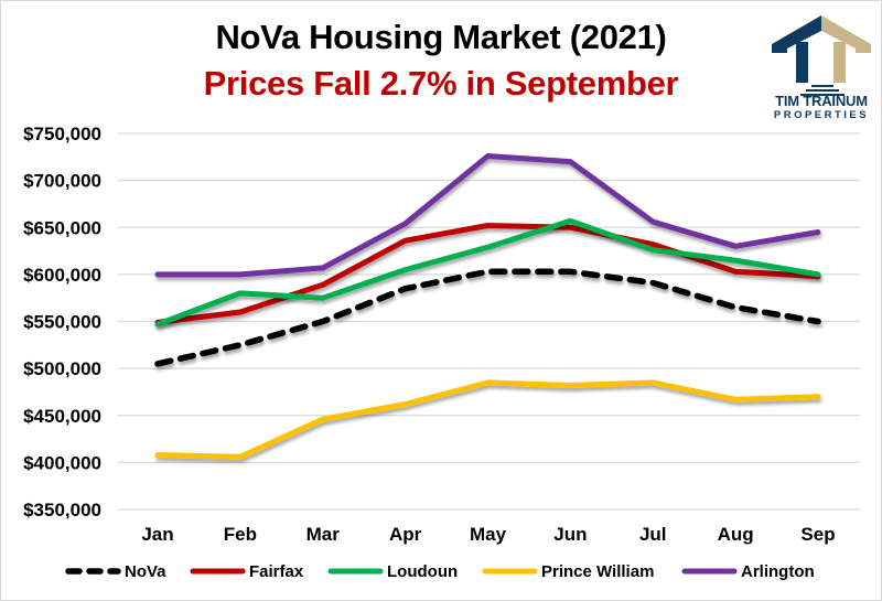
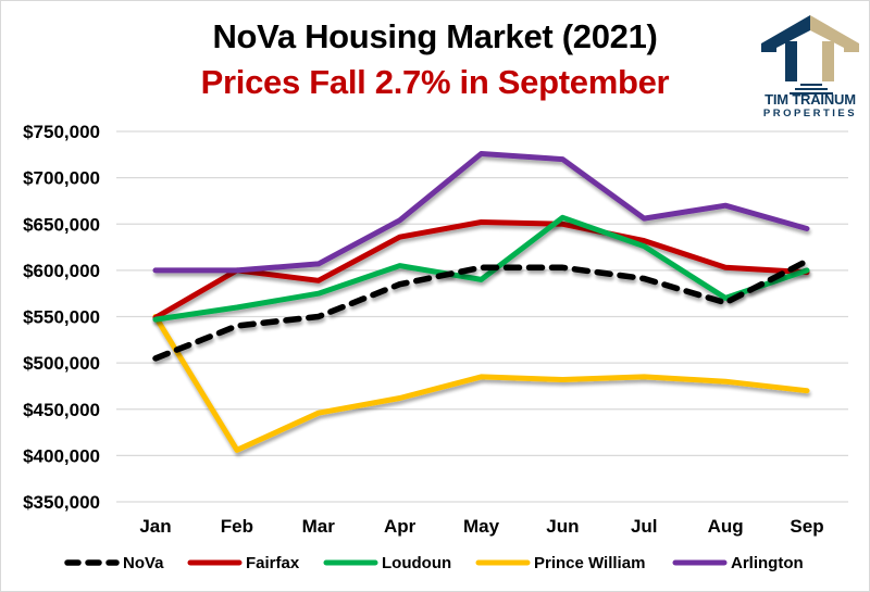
Prince William/Jan: $410000 -> $550000
NoVa/Feb: $520000 -> $540000
Fairfax/Feb: $560000 -> $600000
Loudoun/Feb: $580000 -> $560000
Loudoun/May: $630000 -> $590000
Loudoun/Aug: $620000 -> $570000
Prince William/Aug: $470000 -> $480000
Arlington/Aug: $630000 -> $670000
NoVa/Sep: $550000 -> $610000
